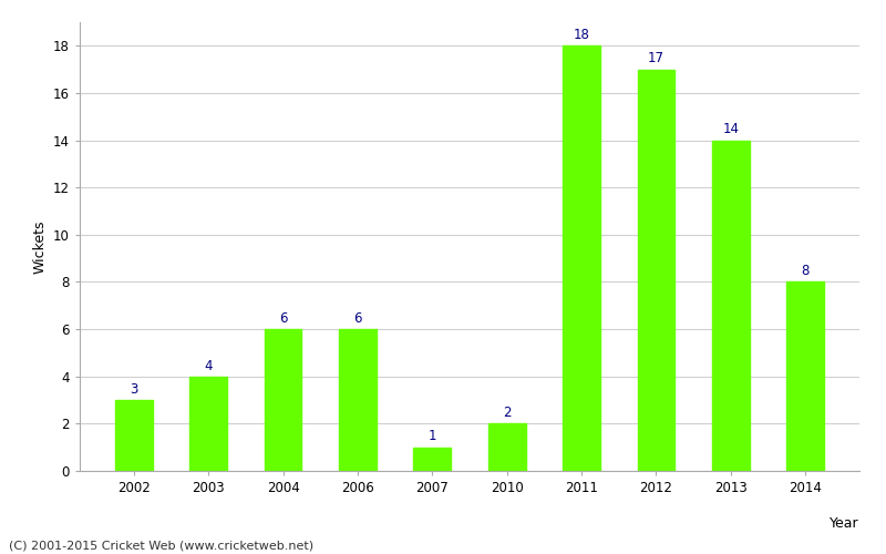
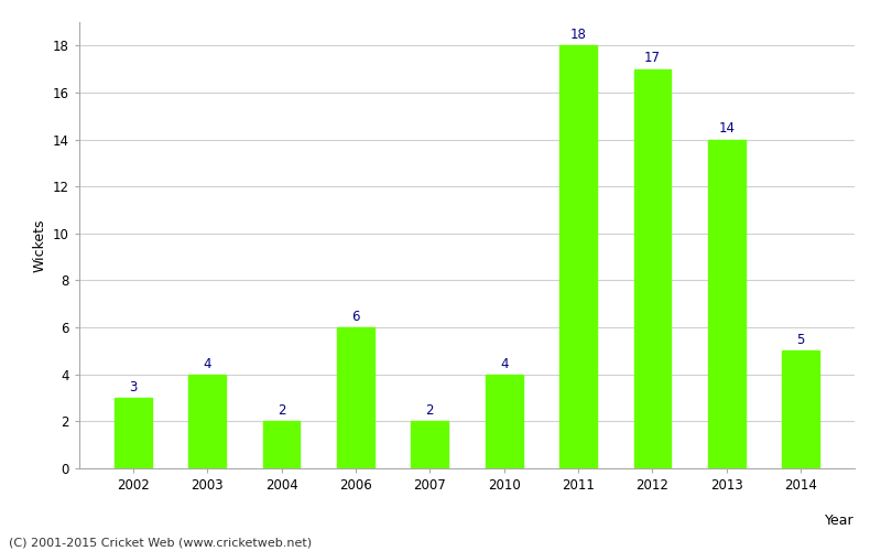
2004: 6 -> 2
2007: 1 -> 2
2010: 2 -> 4
2014: 8 -> 5
